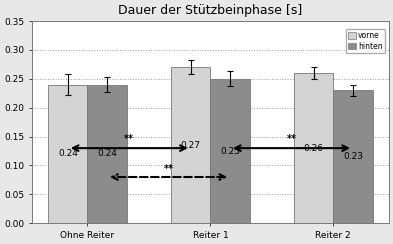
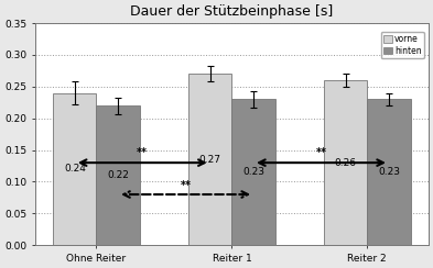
hinten/Ohne Reiter: 0.24 -> 0.22
hinten/Reiter 1: 0.25 -> 0.23
